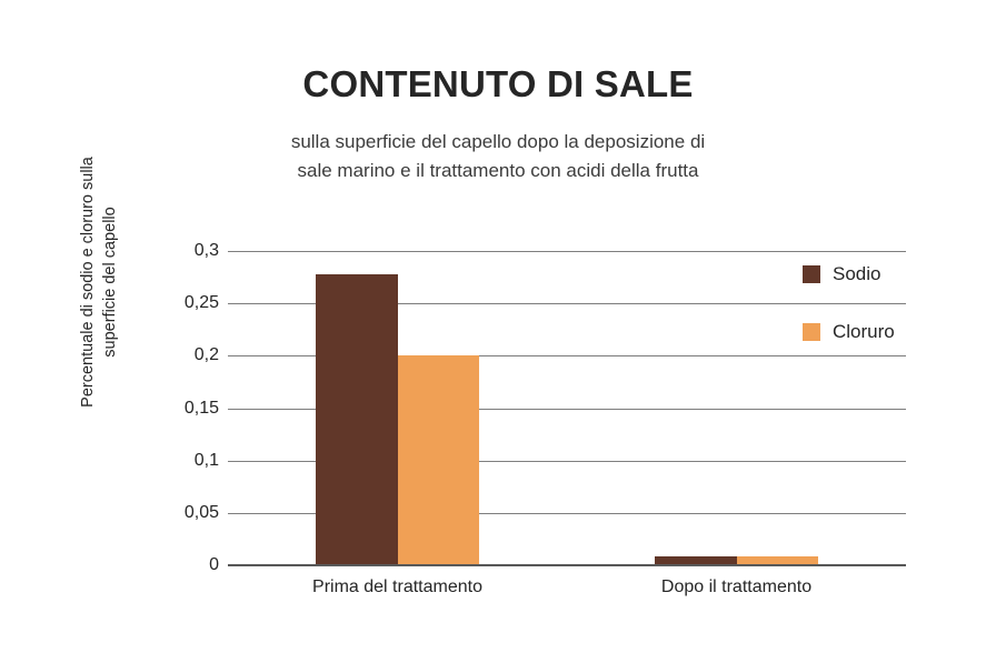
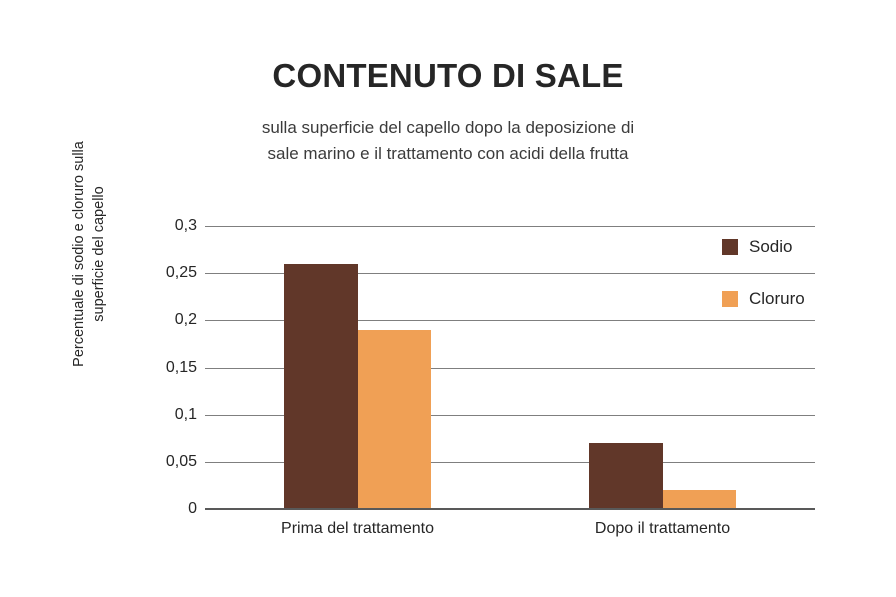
Sodio/Prima del trattamento: 0,28 -> 0,26
Cloruro/Prima del trattamento: 0,20 -> 0,19
Sodio/Dopo il trattamento: 0,01 -> 0,07
Cloruro/Dopo il trattamento: 0,01 -> 0,02
